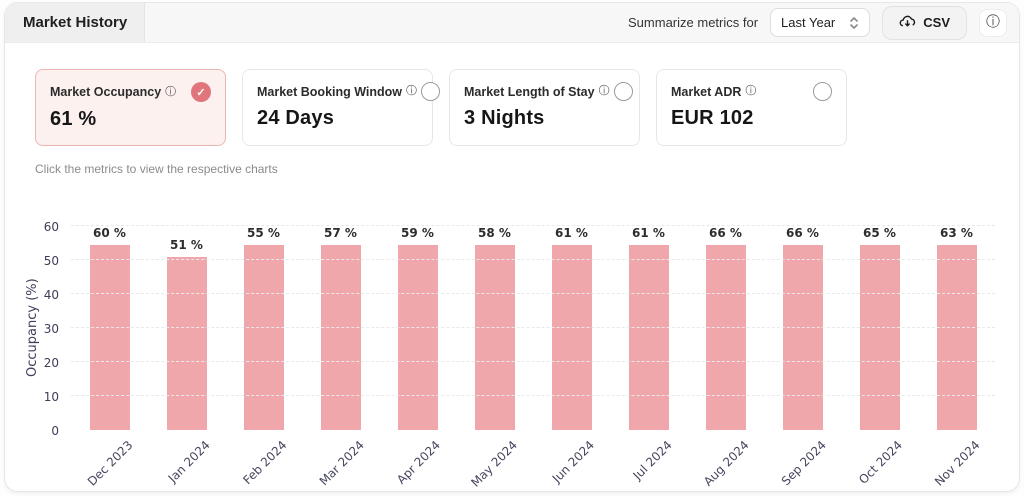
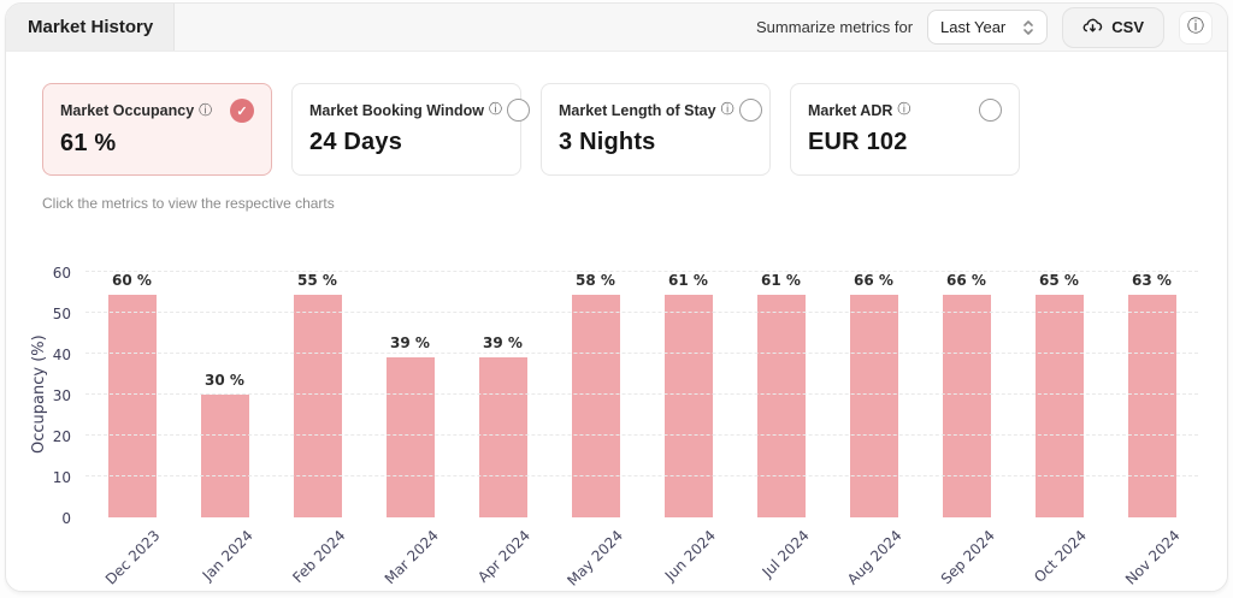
Jan 2024: 51 -> 30
Mar 2024: 57 -> 39
Apr 2024: 59 -> 39
